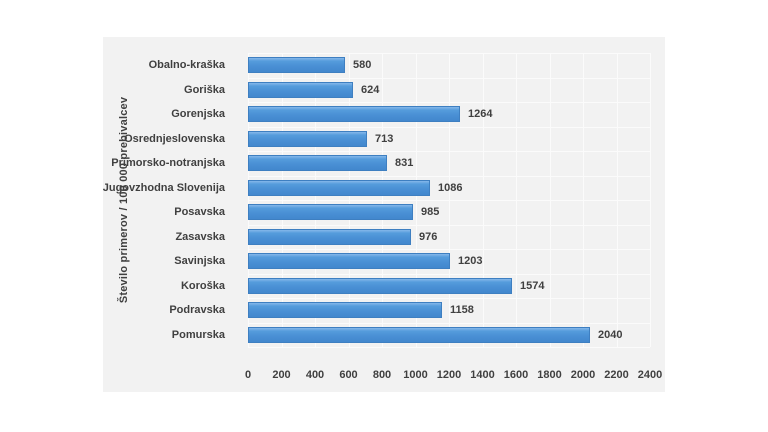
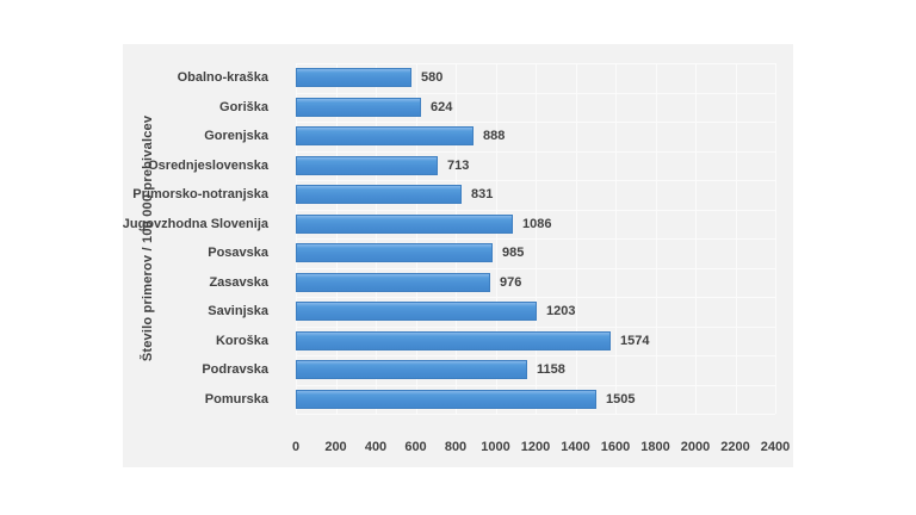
Gorenjska: 1264 -> 888
Pomurska: 2040 -> 1505
